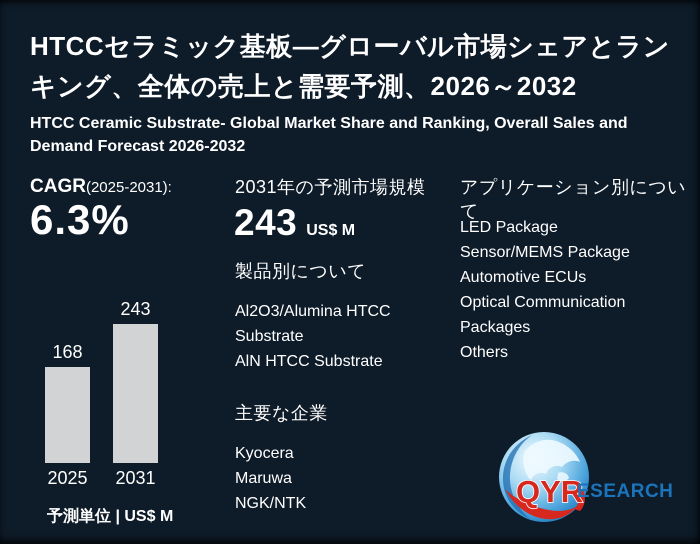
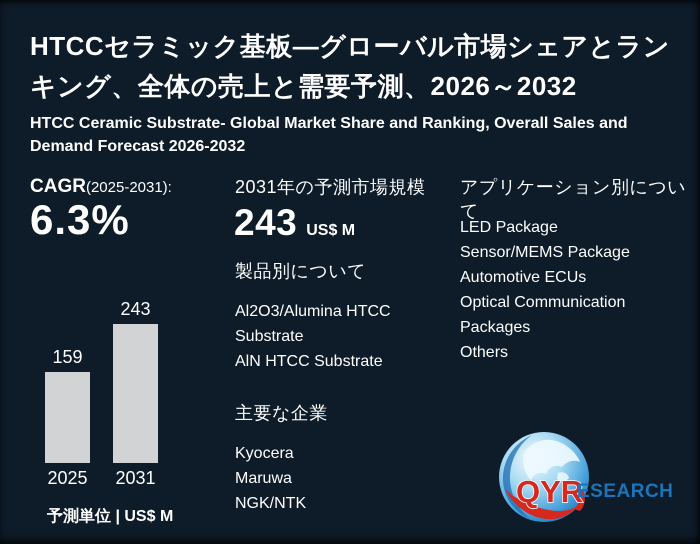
2025: 168 -> 159
